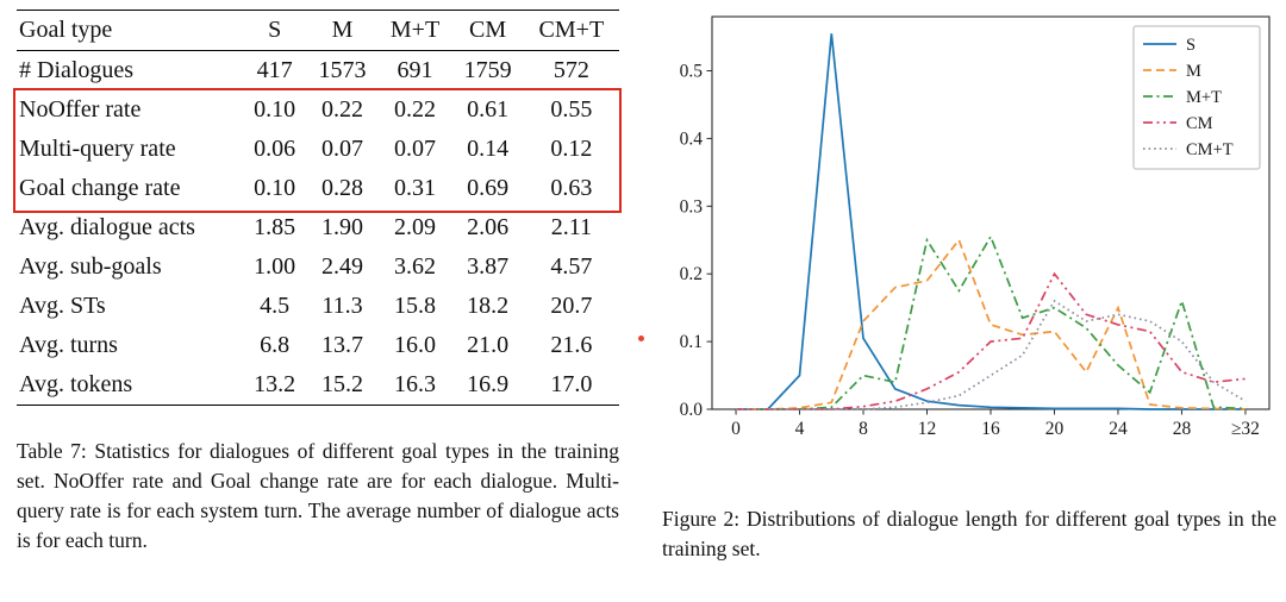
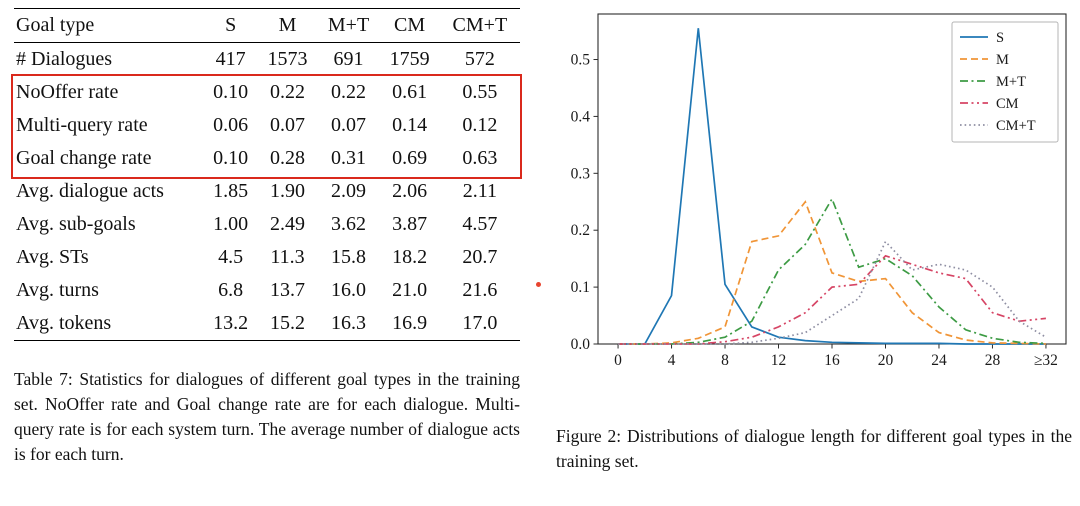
S/4: 0.05 -> 0.09
M/8: 0.13 -> 0.03
M+T/8: 0.05 -> 0.01
M+T/12: 0.25 -> 0.13
CM/20: 0.20 -> 0.15
CM+T/20: 0.16 -> 0.18
M/24: 0.15 -> 0.02
M+T/28: 0.16 -> 0.01
